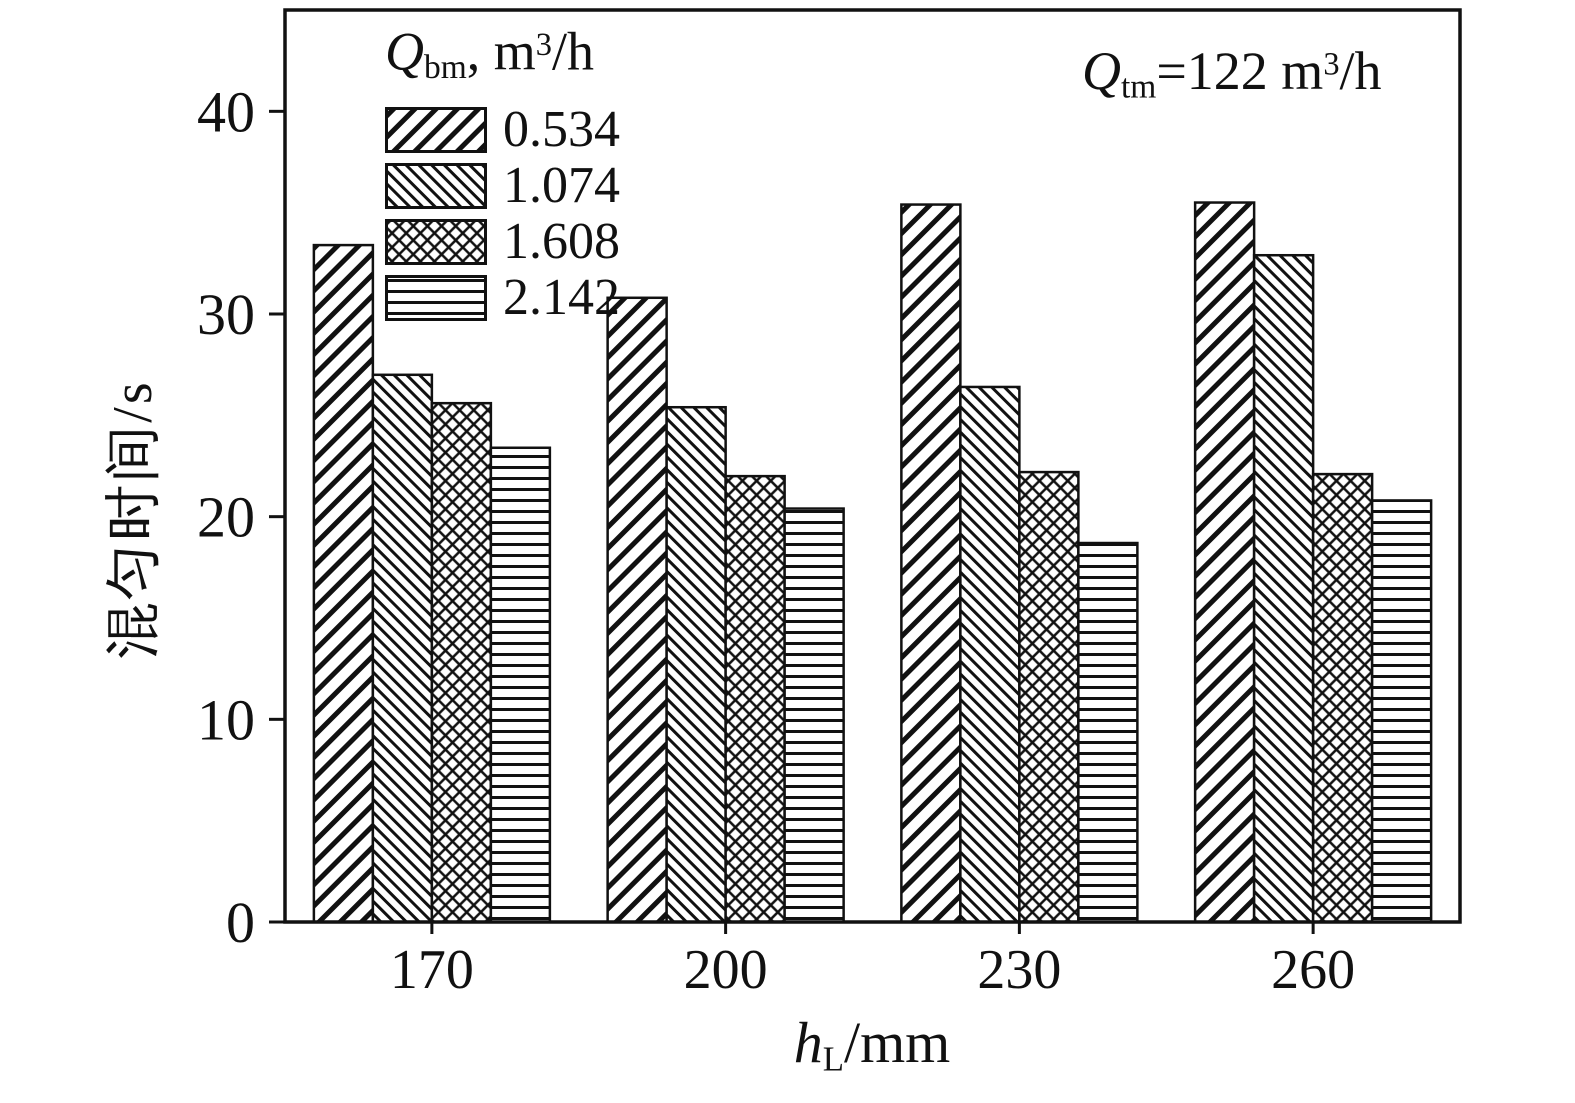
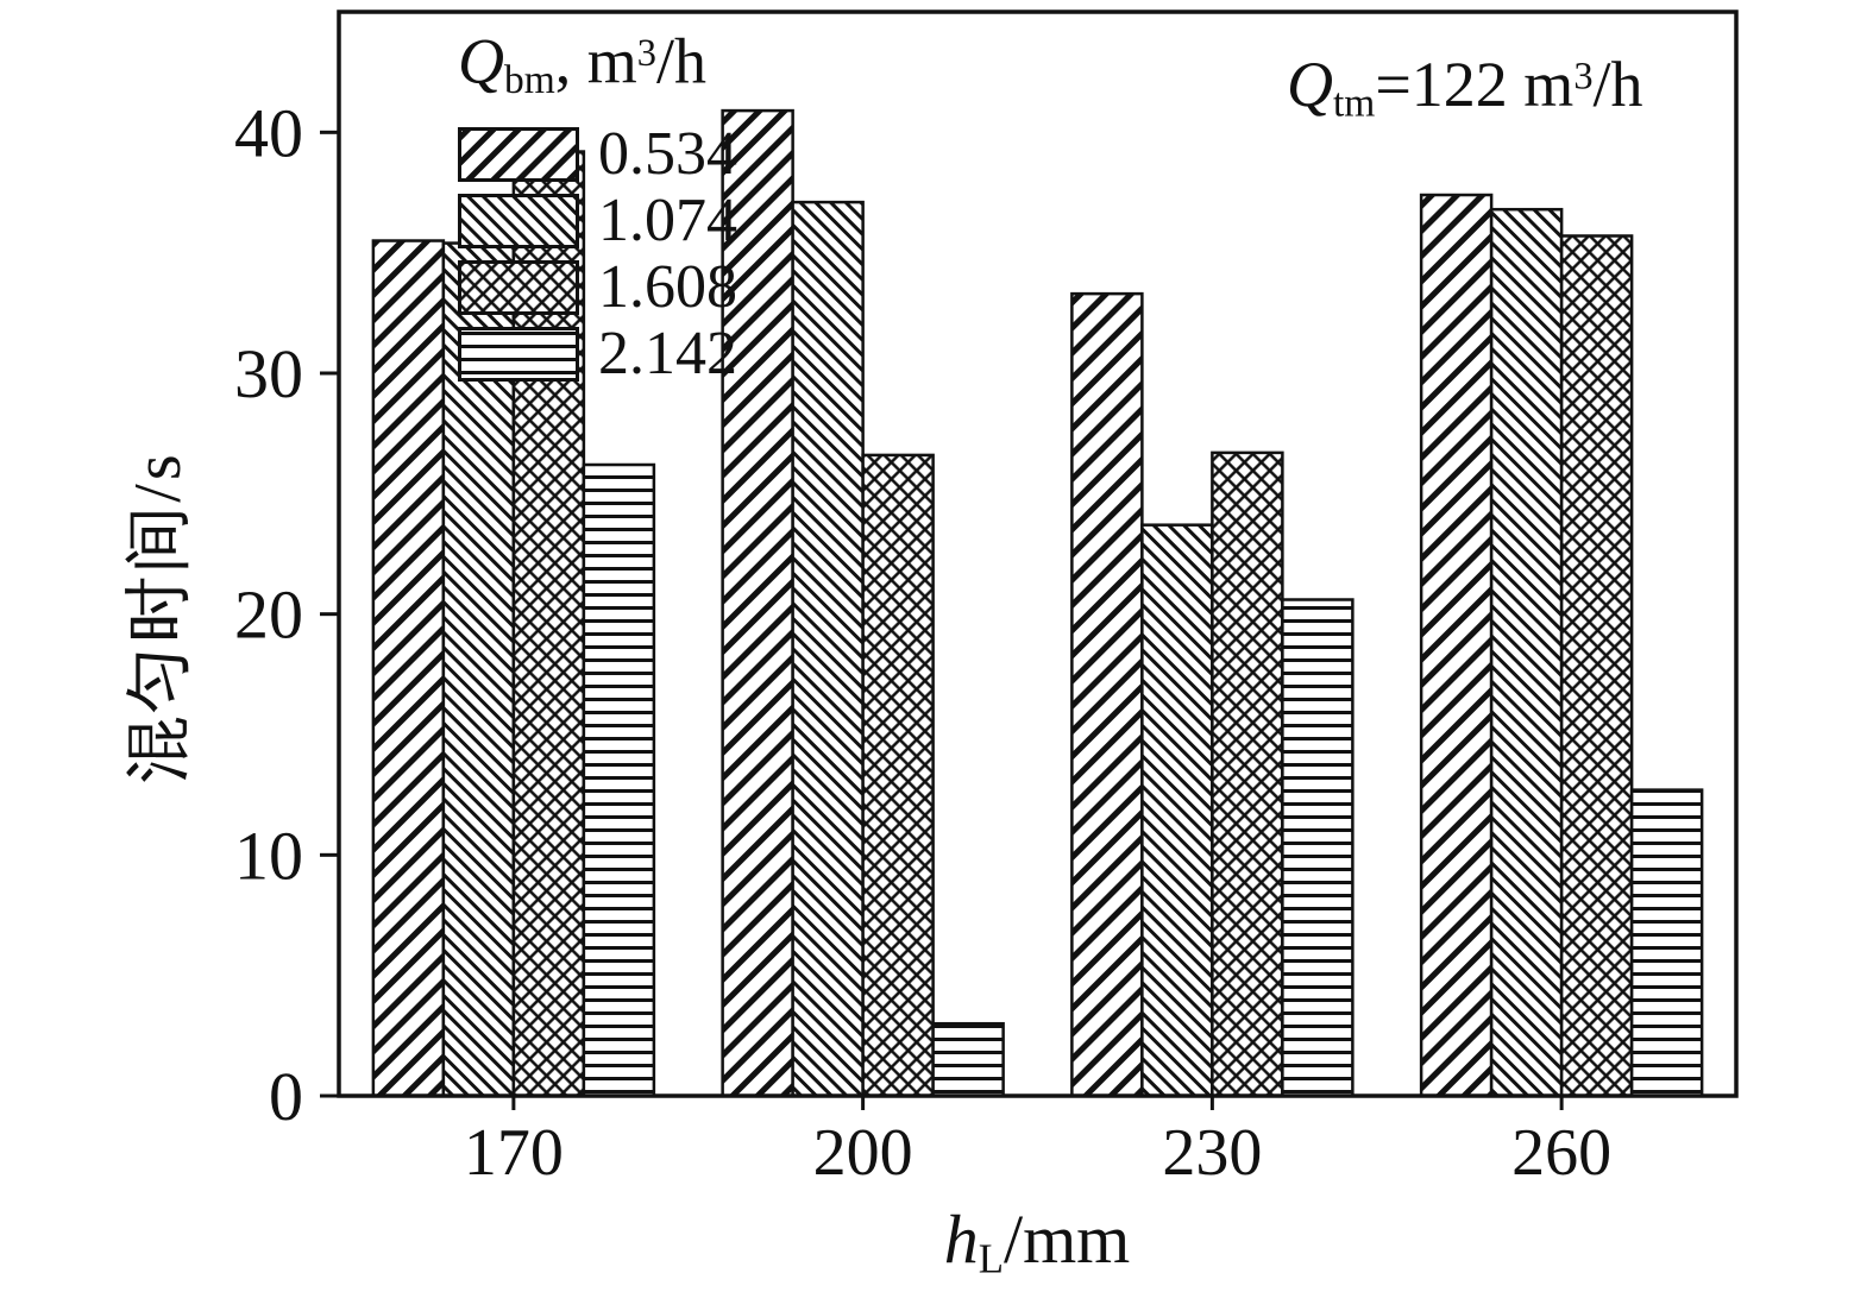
0.534/170: 33.4 -> 35.5
1.074/170: 27.0 -> 35.4
1.608/170: 25.6 -> 39.2
2.142/170: 23.4 -> 26.2
0.534/200: 30.8 -> 40.9
1.074/200: 25.4 -> 37.1
1.608/200: 22.0 -> 26.6
2.142/200: 20.4 -> 3.0
0.534/230: 35.4 -> 33.3
1.074/230: 26.4 -> 23.7
1.608/230: 22.2 -> 26.7
2.142/230: 18.7 -> 20.6
0.534/260: 35.5 -> 37.4
1.074/260: 32.9 -> 36.8
1.608/260: 22.1 -> 35.7
2.142/260: 20.8 -> 12.7
